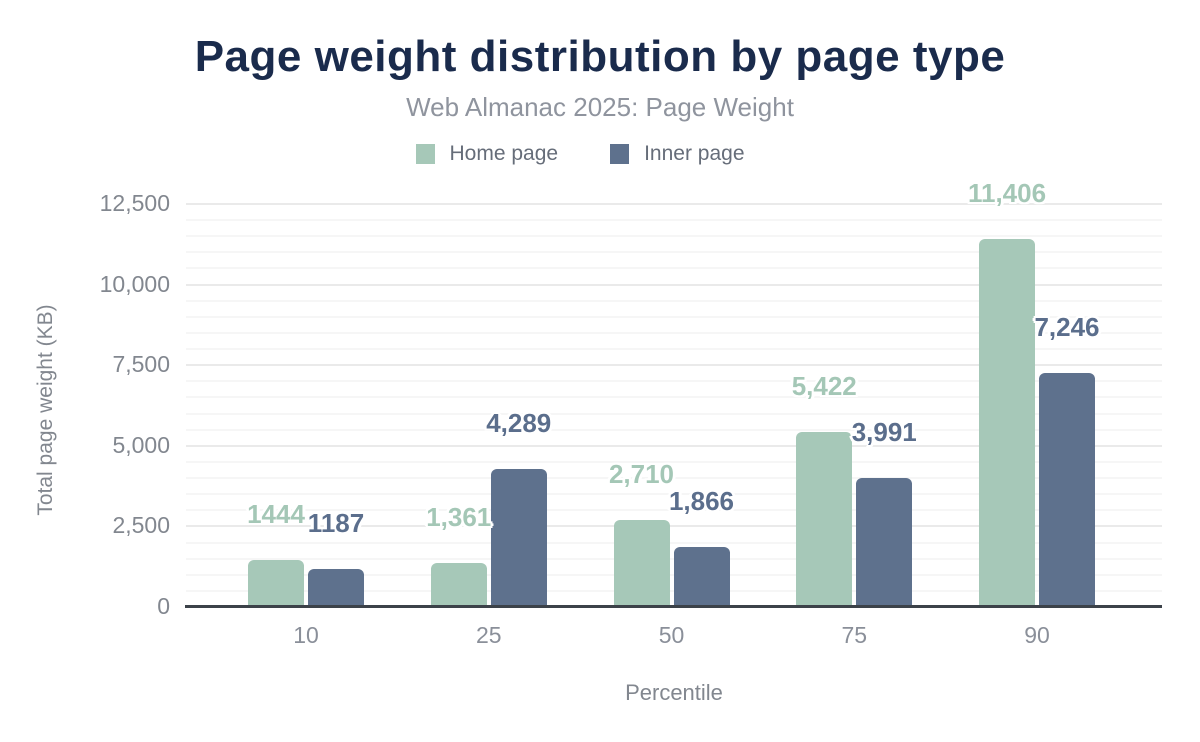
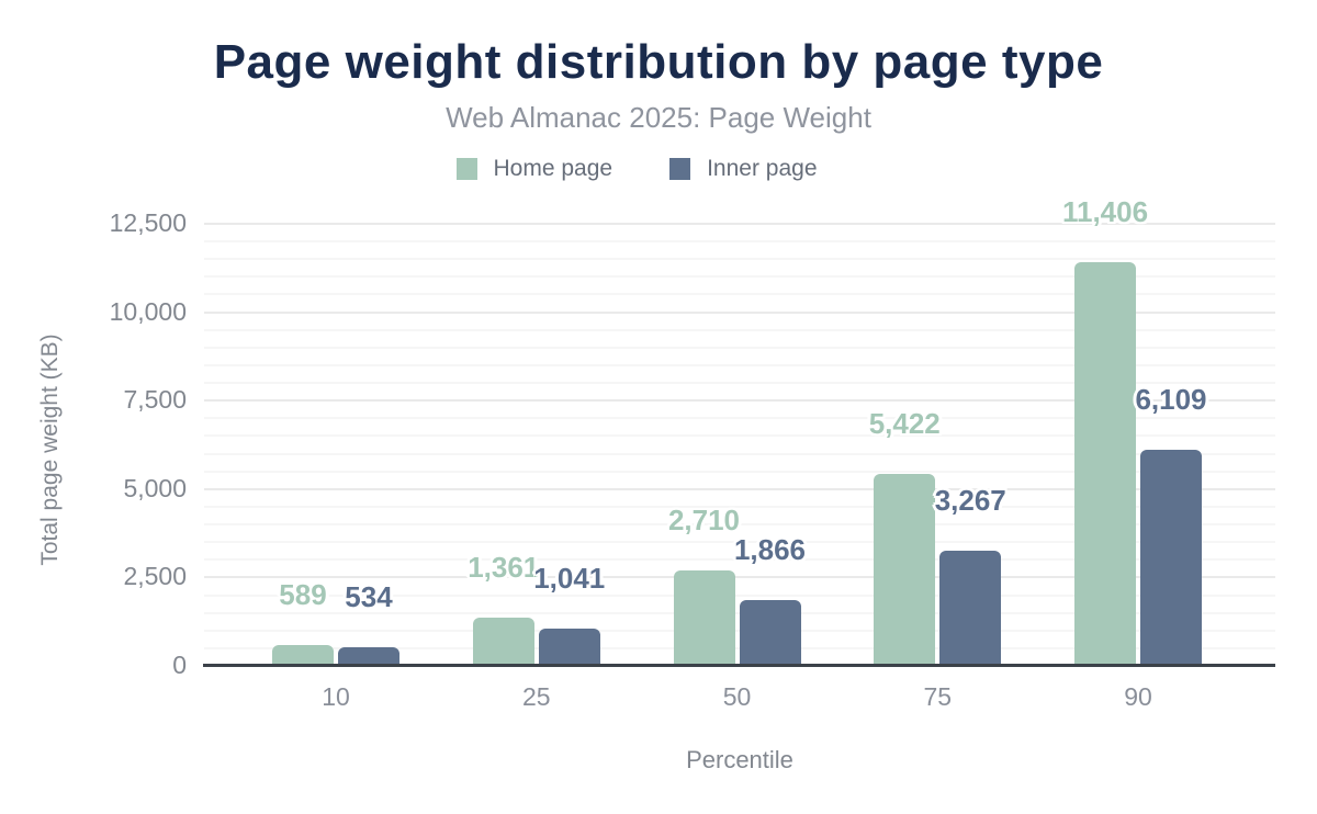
Home page/10: 1444 -> 589
Inner page/10: 1187 -> 534
Inner page/25: 4,289 -> 1,041
Inner page/75: 3,991 -> 3,267
Inner page/90: 7,246 -> 6,109
